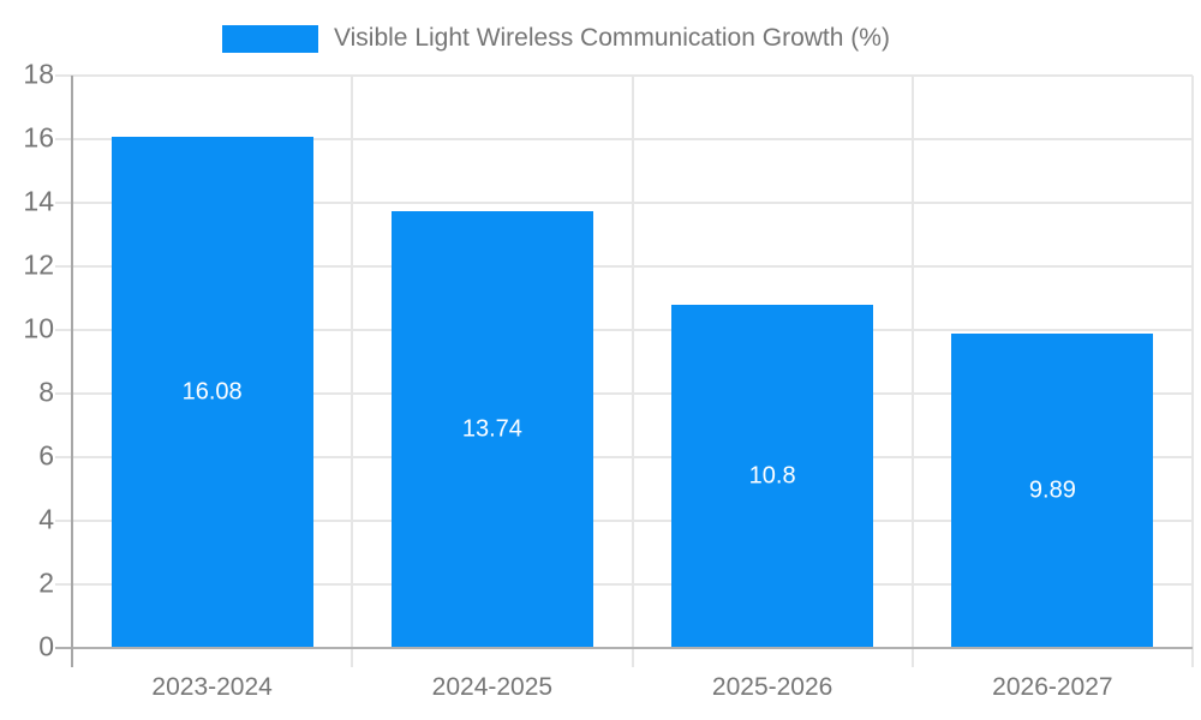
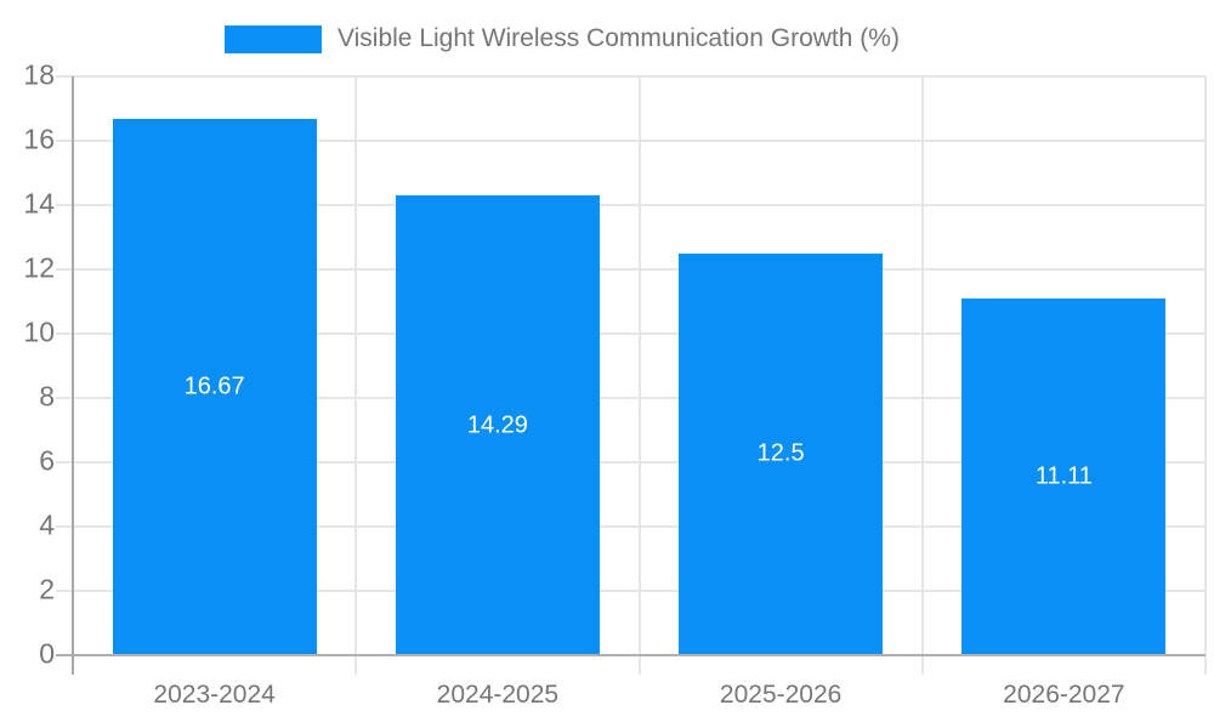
2023-2024: 16.08 -> 16.67
2024-2025: 13.74 -> 14.29
2025-2026: 10.8 -> 12.5
2026-2027: 9.89 -> 11.11
